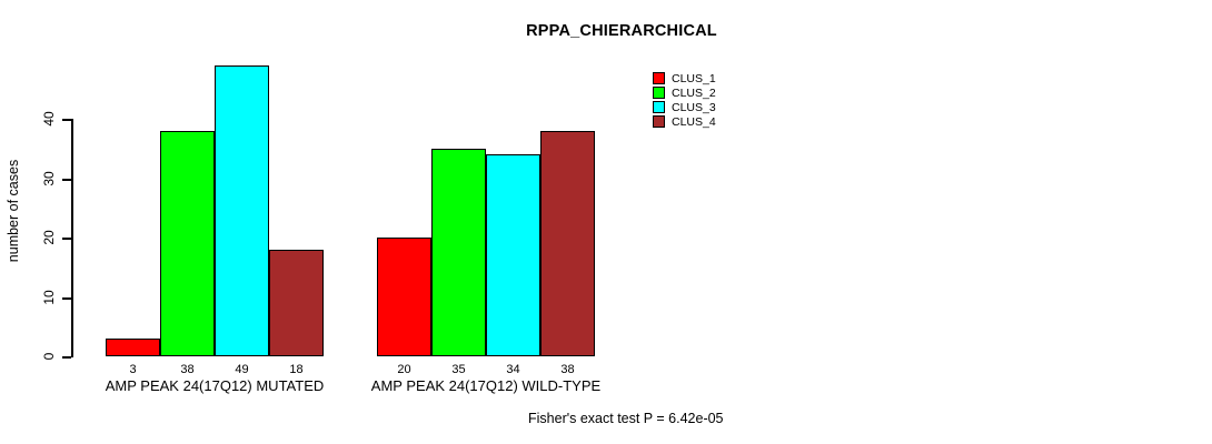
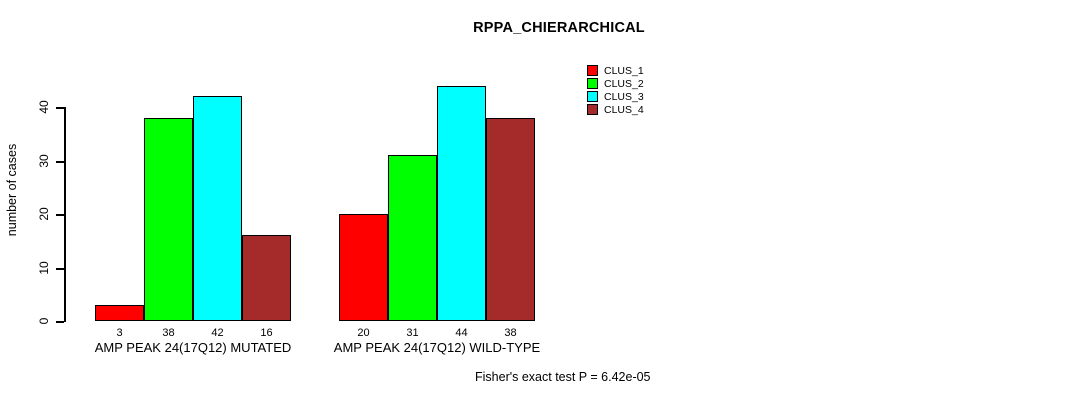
CLUS_3/AMP PEAK 24(17Q12) MUTATED: 49 -> 42
CLUS_4/AMP PEAK 24(17Q12) MUTATED: 18 -> 16
CLUS_2/AMP PEAK 24(17Q12) WILD-TYPE: 35 -> 31
CLUS_3/AMP PEAK 24(17Q12) WILD-TYPE: 34 -> 44
